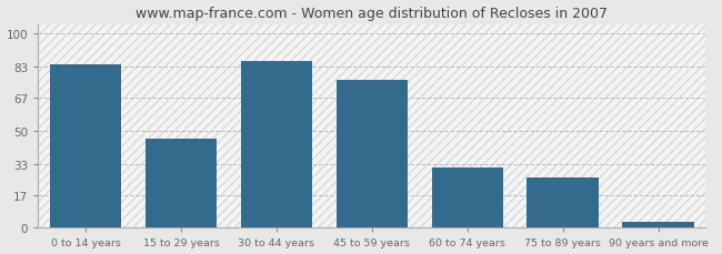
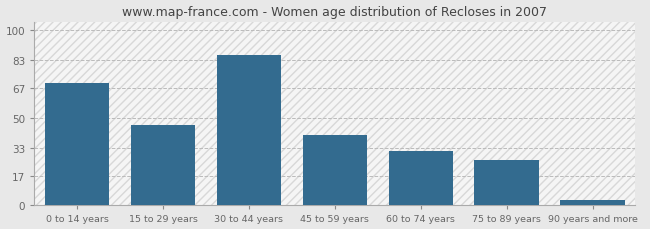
0 to 14 years: 84 -> 70
45 to 59 years: 76 -> 40
